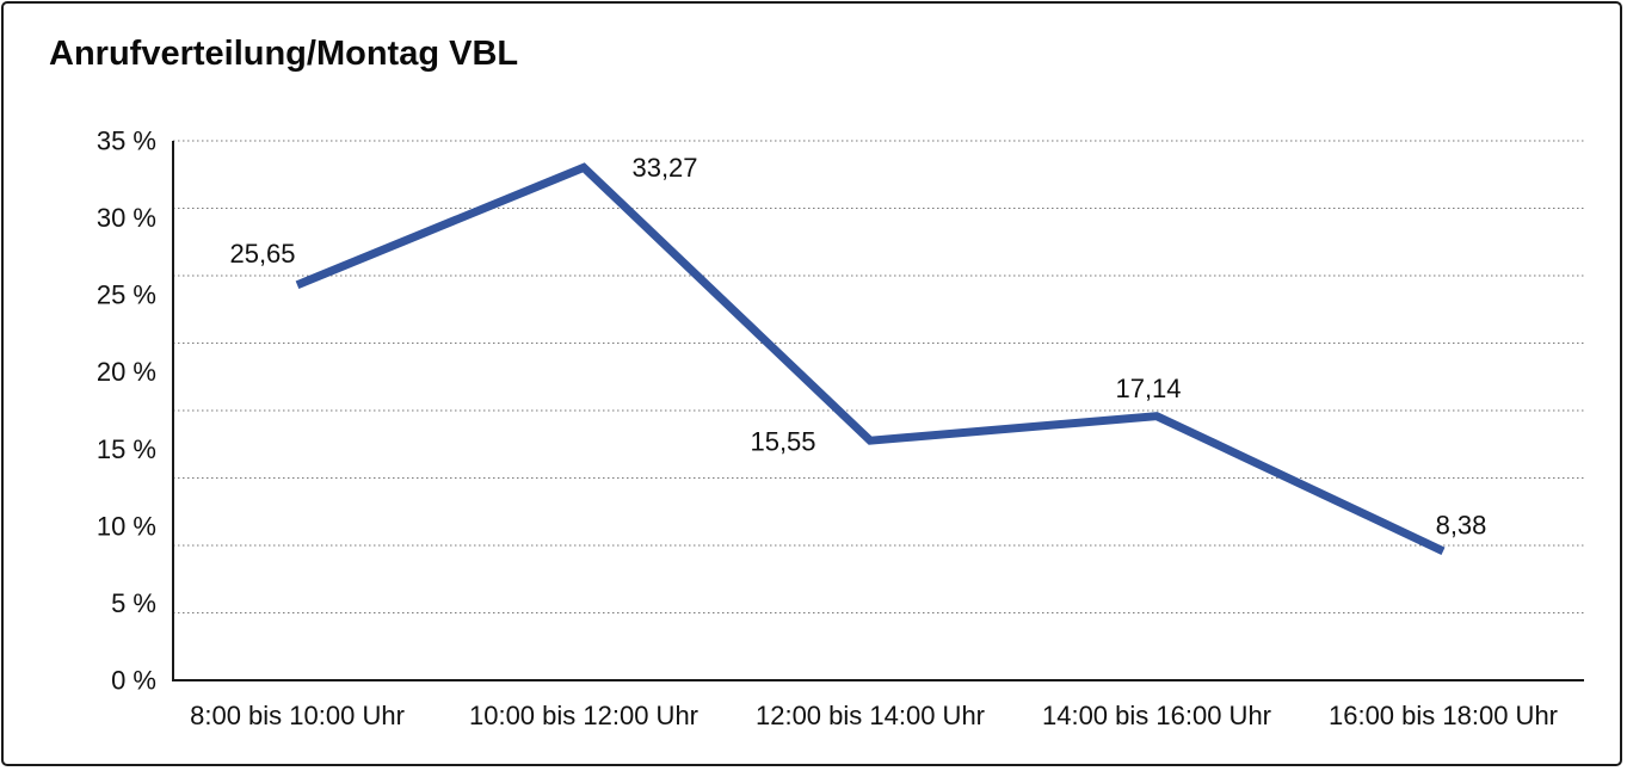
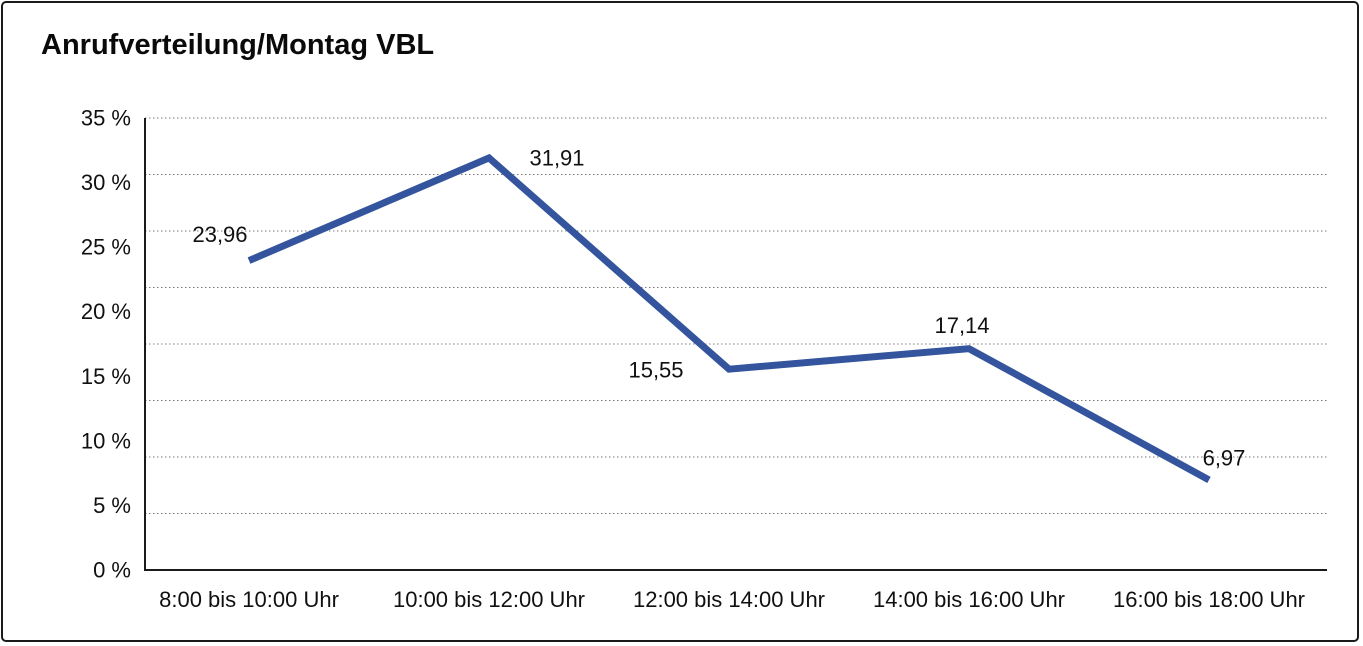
8:00 bis 10:00 Uhr: 25,65 -> 23,96
10:00 bis 12:00 Uhr: 33,27 -> 31,91
16:00 bis 18:00 Uhr: 8,38 -> 6,97
